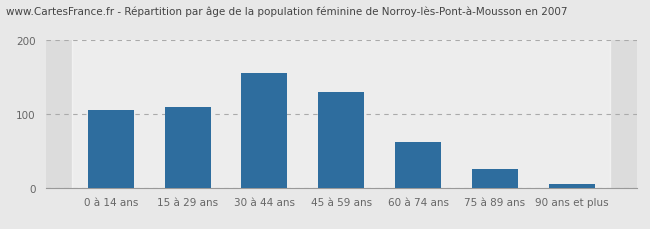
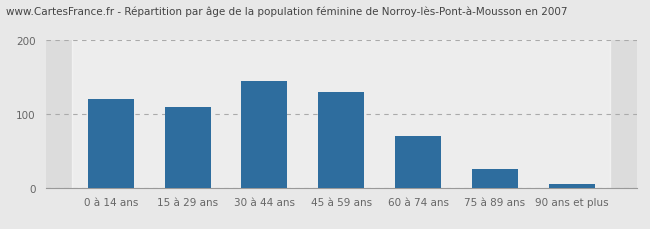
0 à 14 ans: 106 -> 120
30 à 44 ans: 156 -> 145
60 à 74 ans: 62 -> 70
